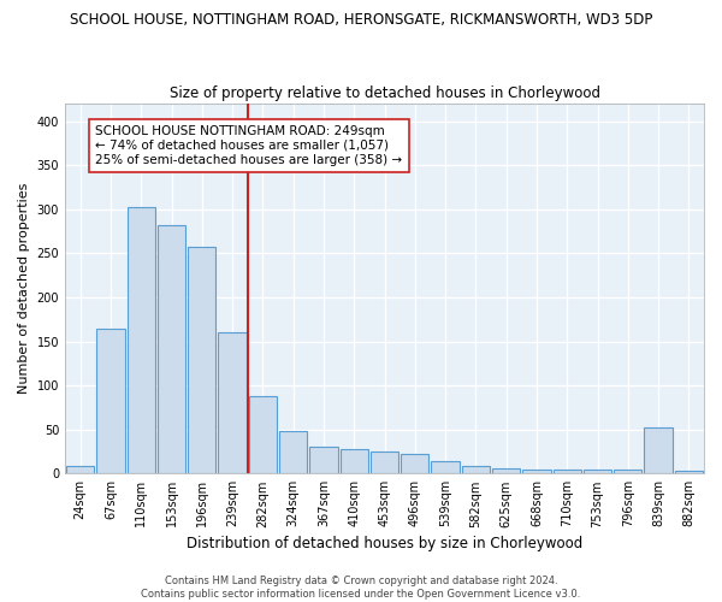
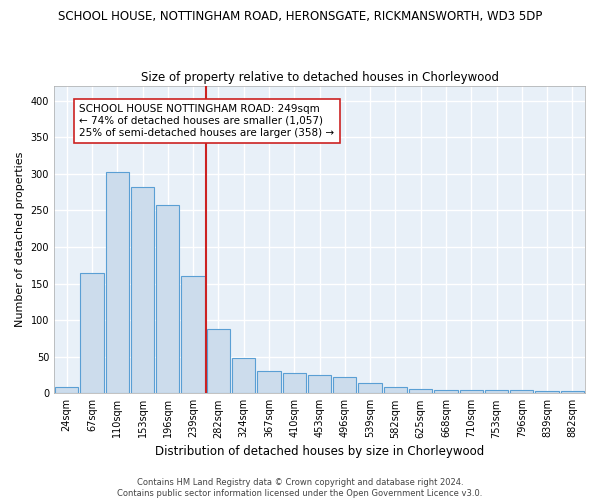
839sqm: 52 -> 3
